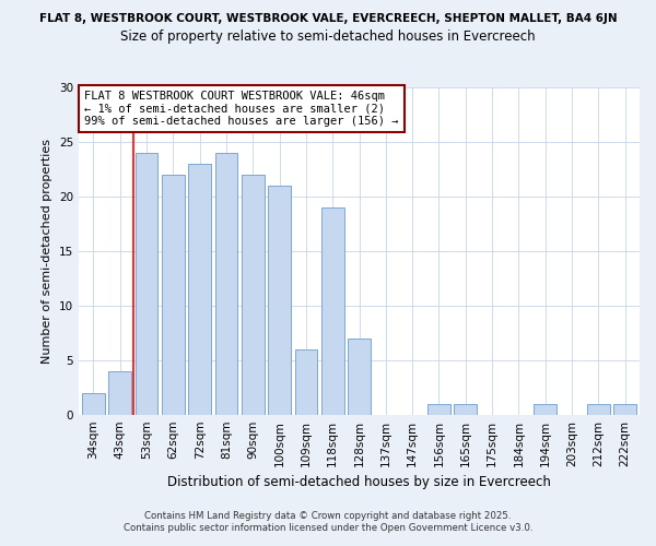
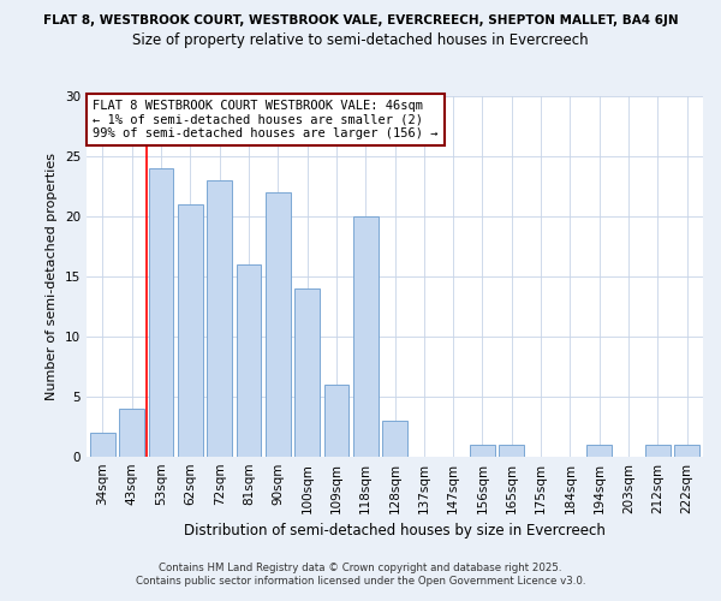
62sqm: 22 -> 21
81sqm: 24 -> 16
100sqm: 21 -> 14
118sqm: 19 -> 20
128sqm: 7 -> 3
